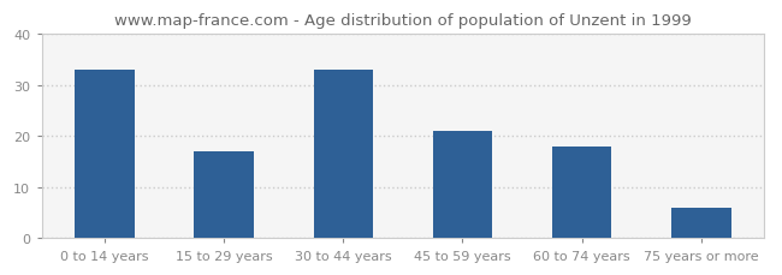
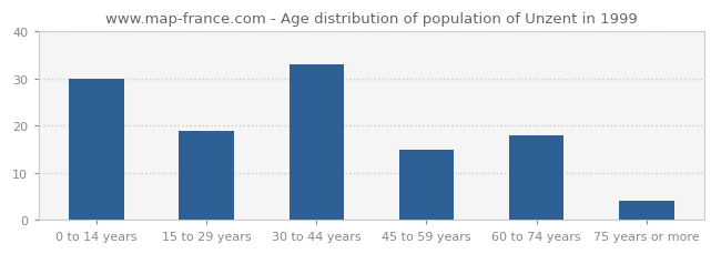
0 to 14 years: 33 -> 30
15 to 29 years: 17 -> 19
45 to 59 years: 21 -> 15
75 years or more: 6 -> 4
